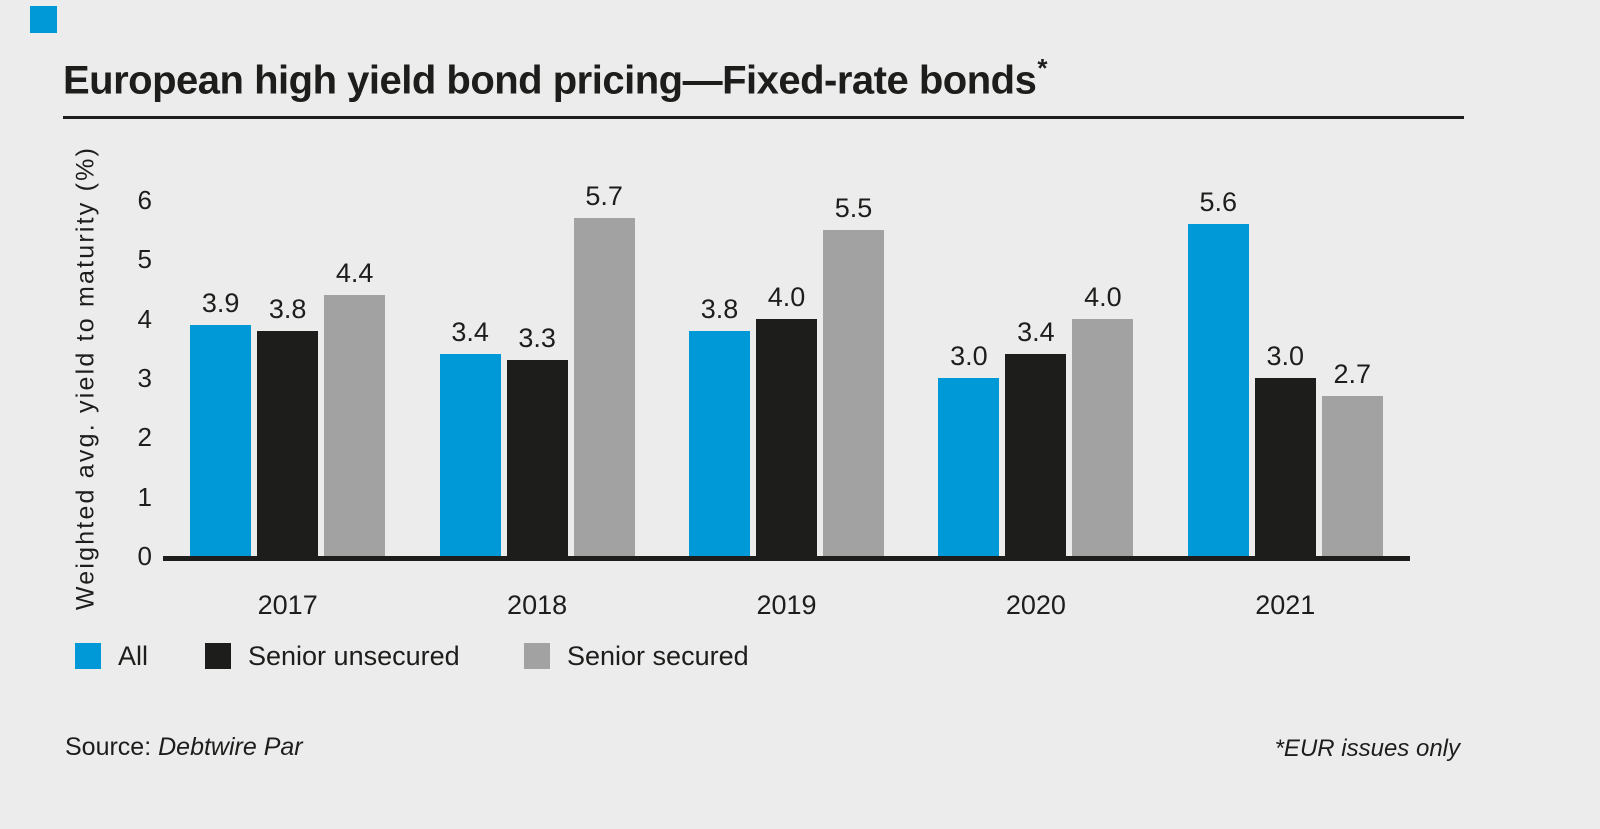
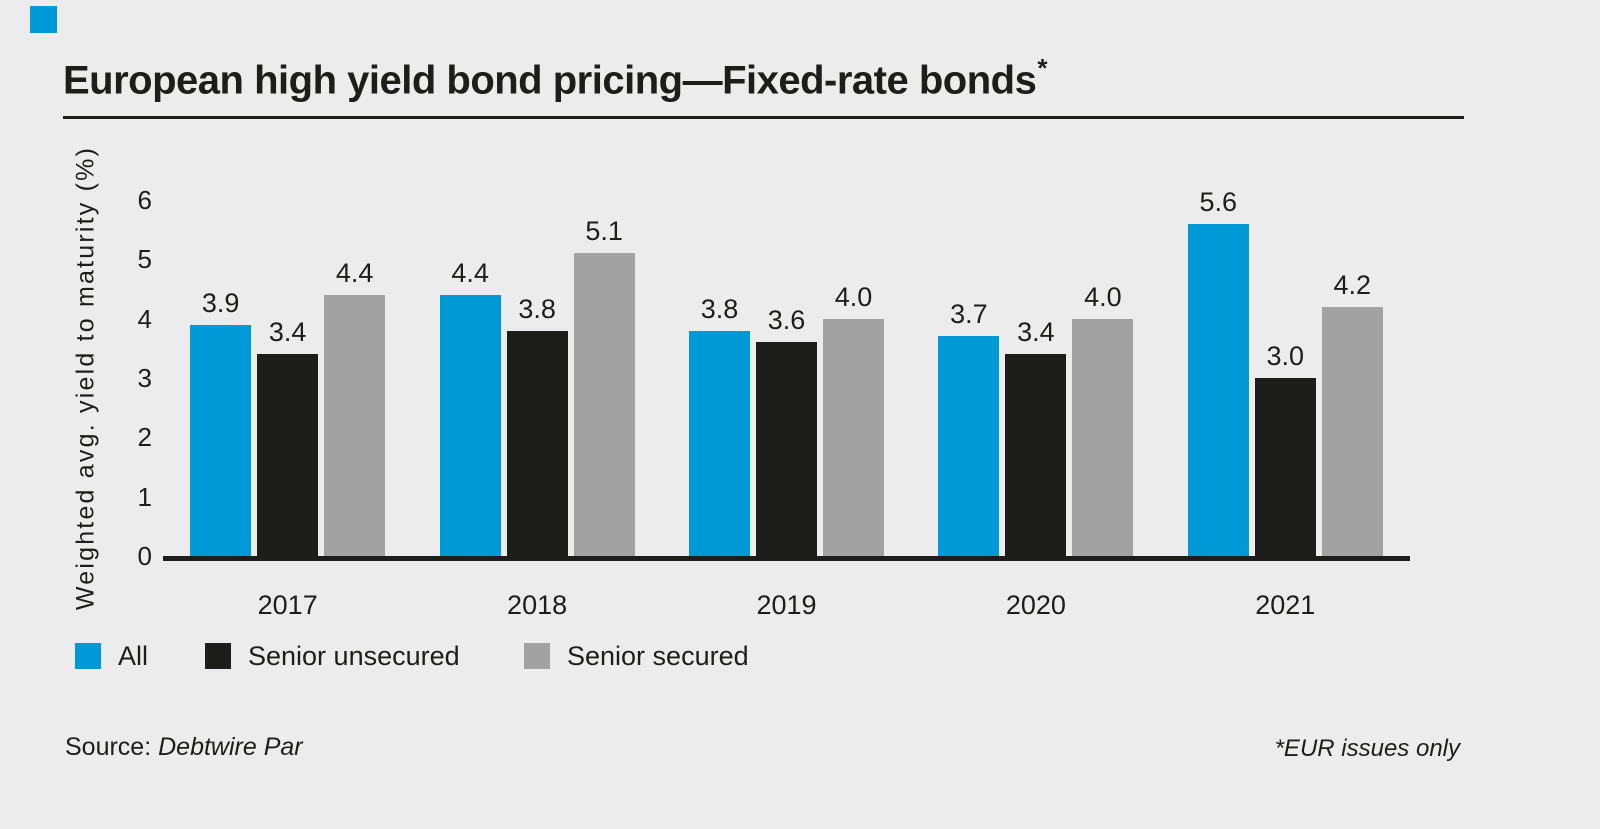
Senior unsecured/2017: 3.8 -> 3.4
All/2018: 3.4 -> 4.4
Senior unsecured/2018: 3.3 -> 3.8
Senior secured/2018: 5.7 -> 5.1
Senior unsecured/2019: 4.0 -> 3.6
Senior secured/2019: 5.5 -> 4.0
All/2020: 3.0 -> 3.7
Senior secured/2021: 2.7 -> 4.2
